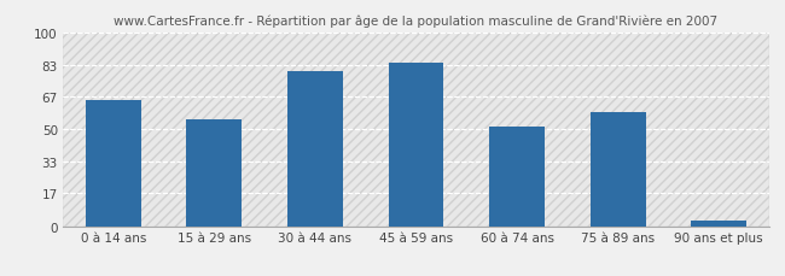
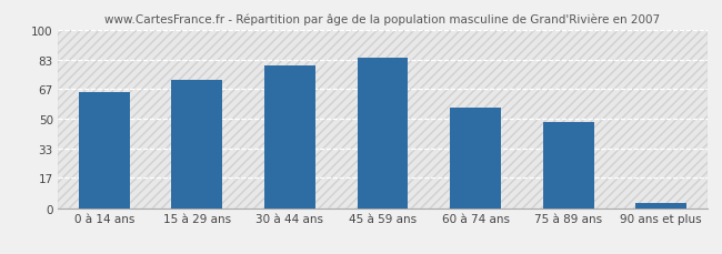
15 à 29 ans: 55 -> 72
60 à 74 ans: 51 -> 56
75 à 89 ans: 59 -> 48
